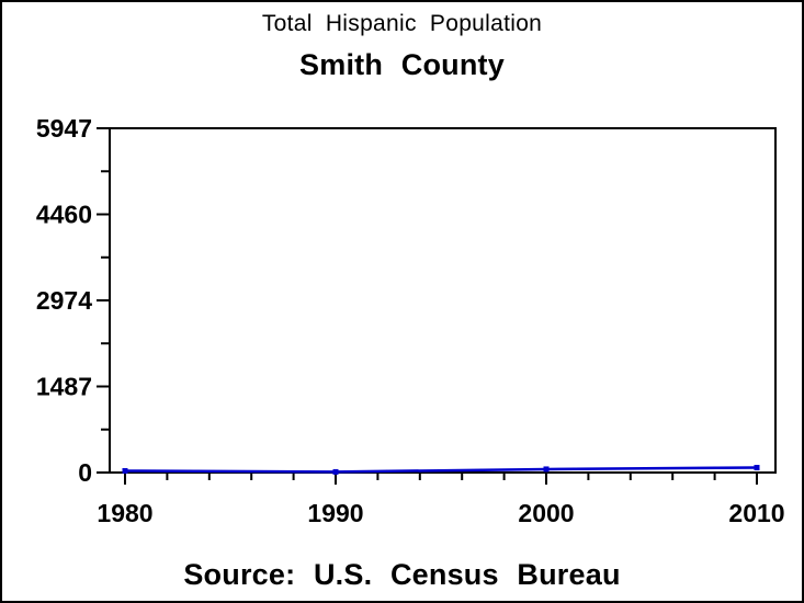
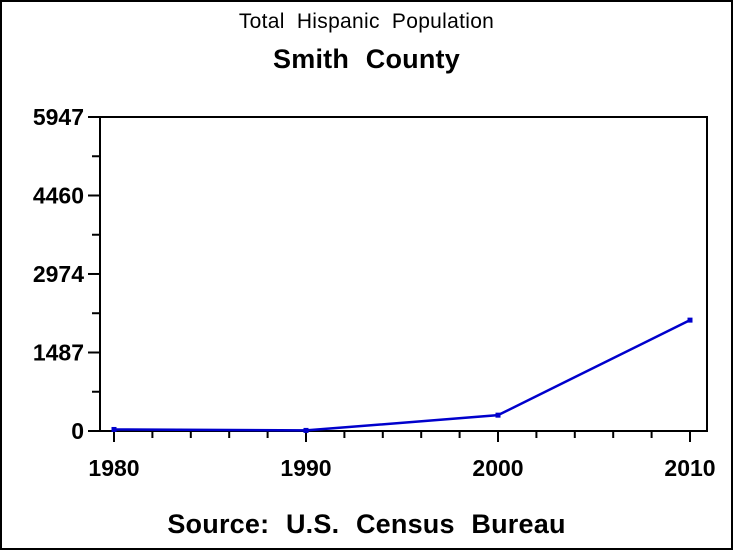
2000: 100 -> 300
2010: 100 -> 2100
